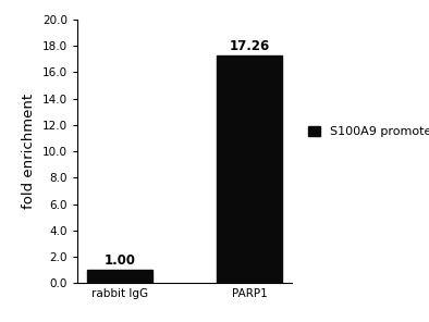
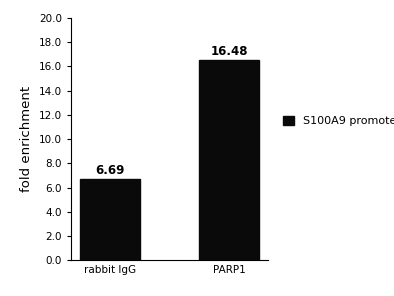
rabbit IgG: 1.00 -> 6.69
PARP1: 17.26 -> 16.48
